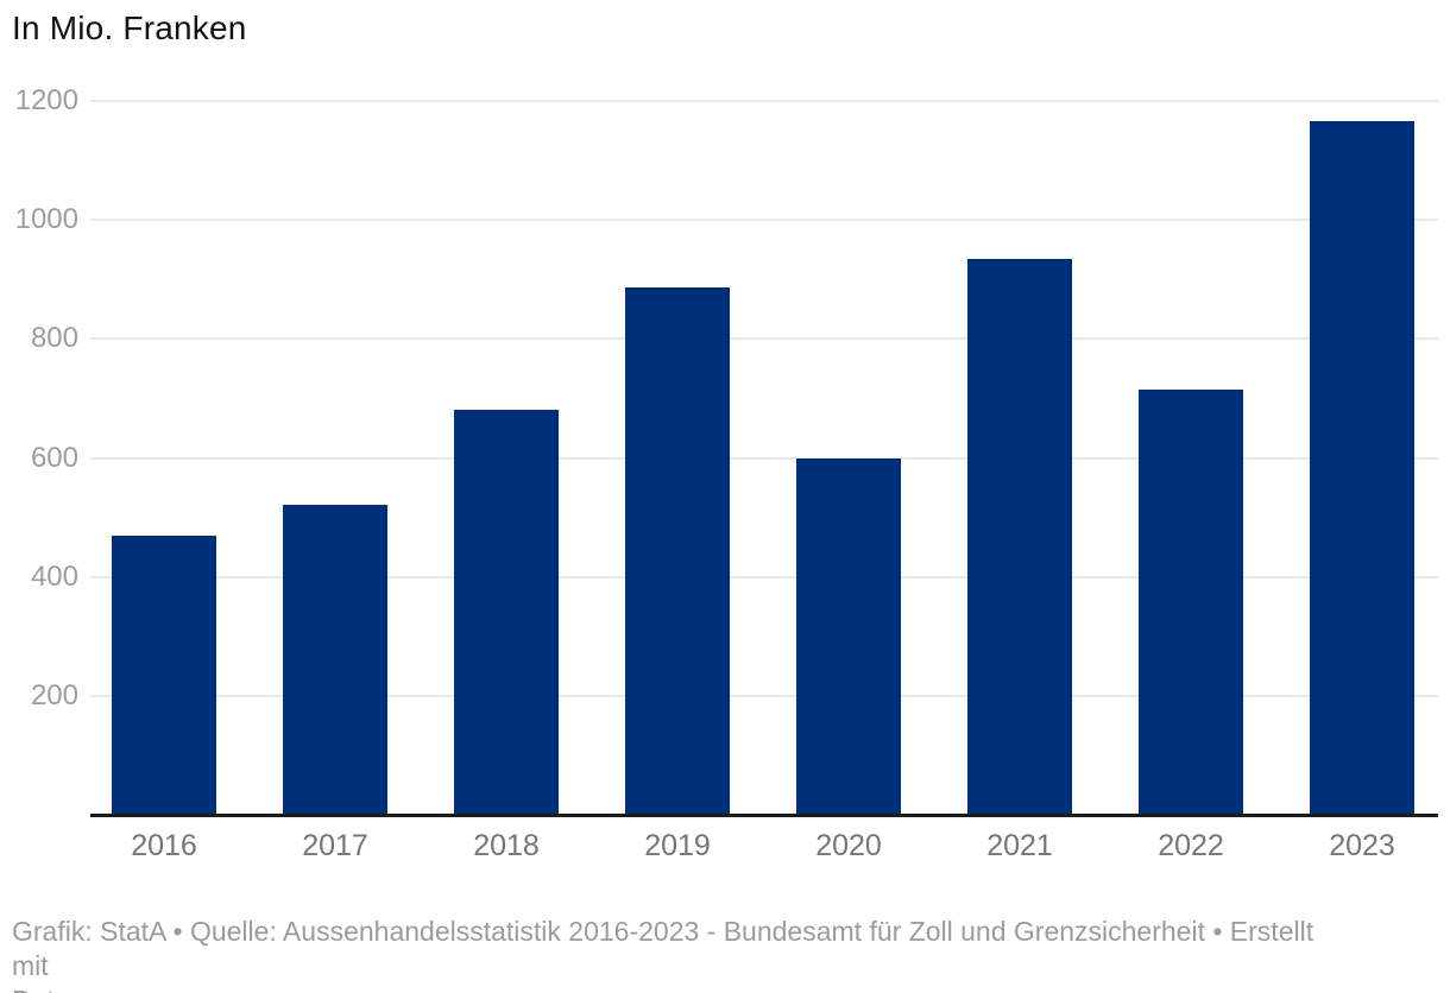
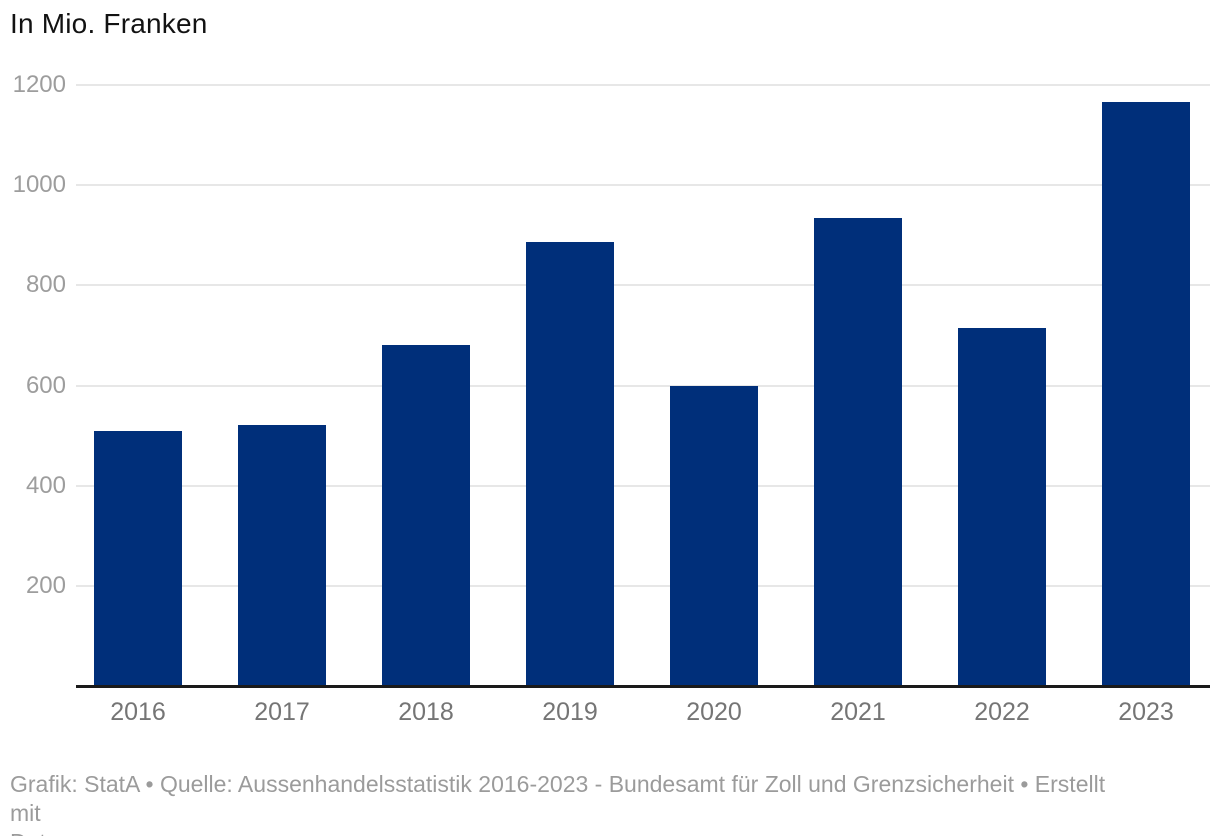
2016: 470 -> 510
